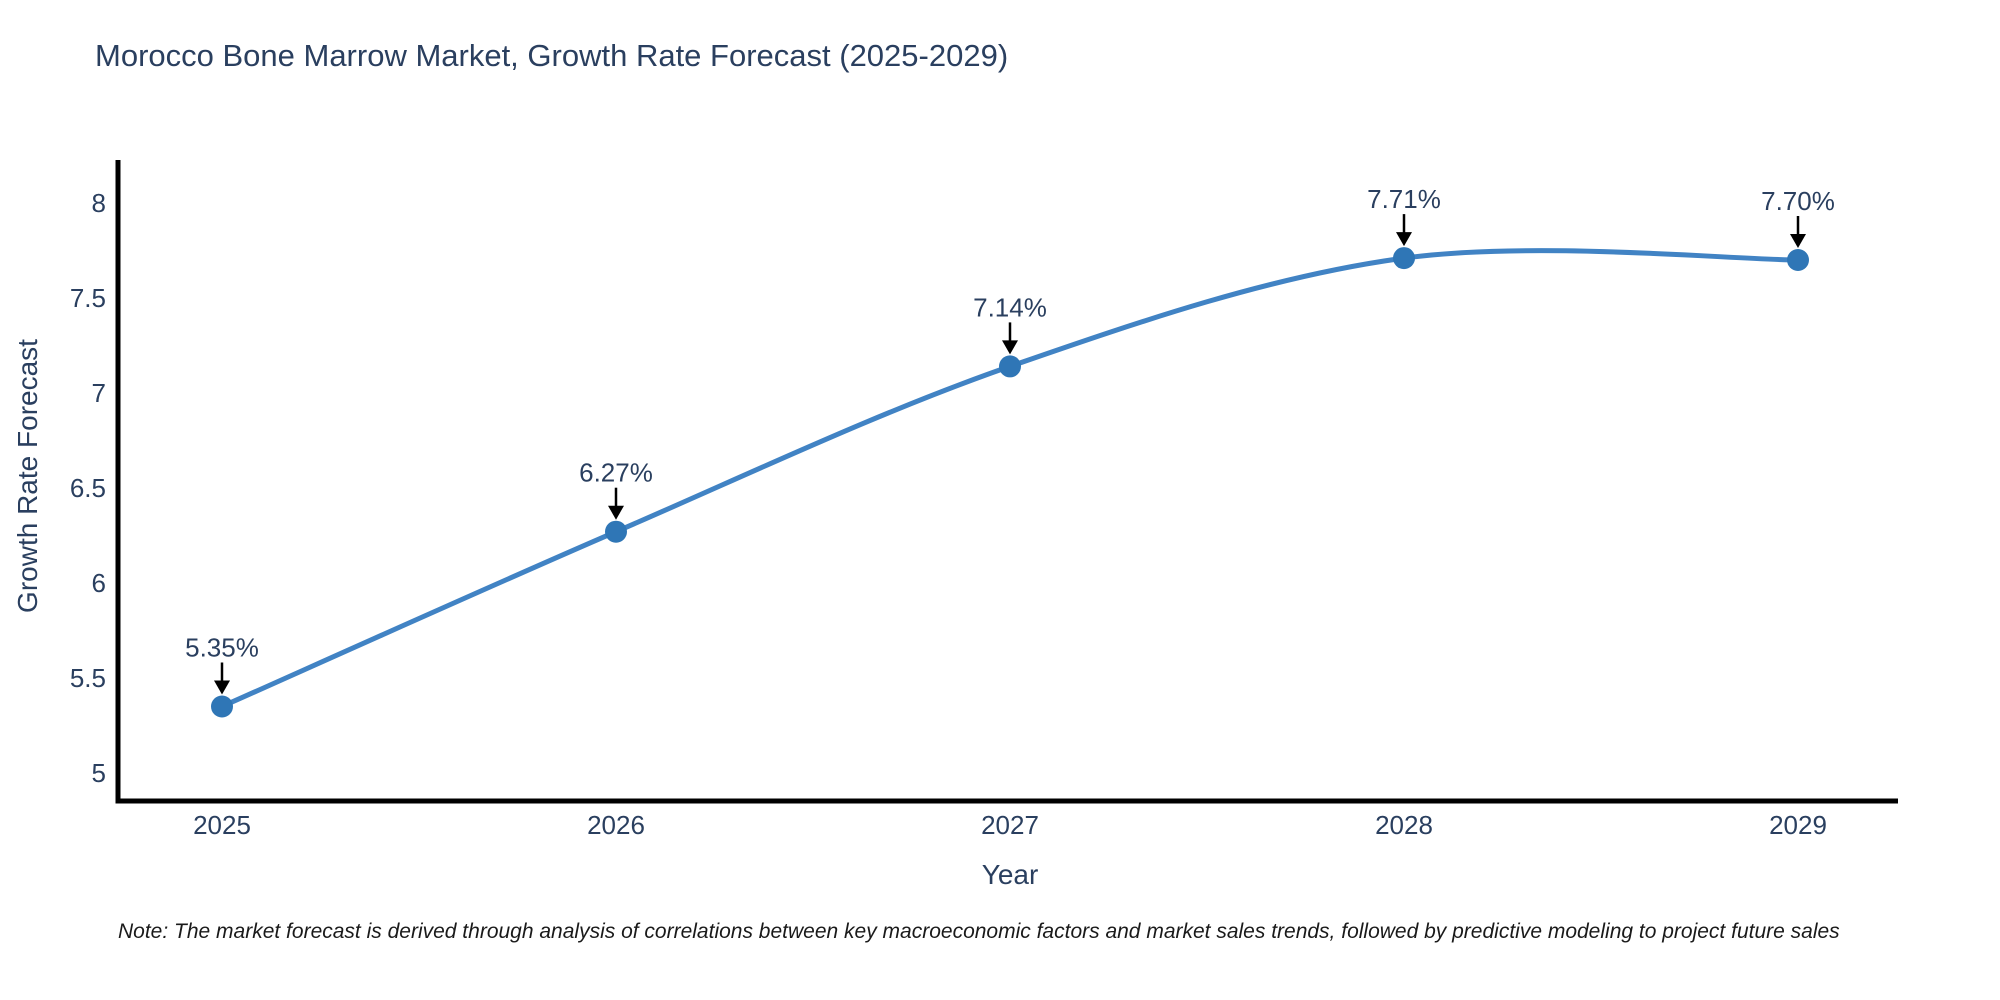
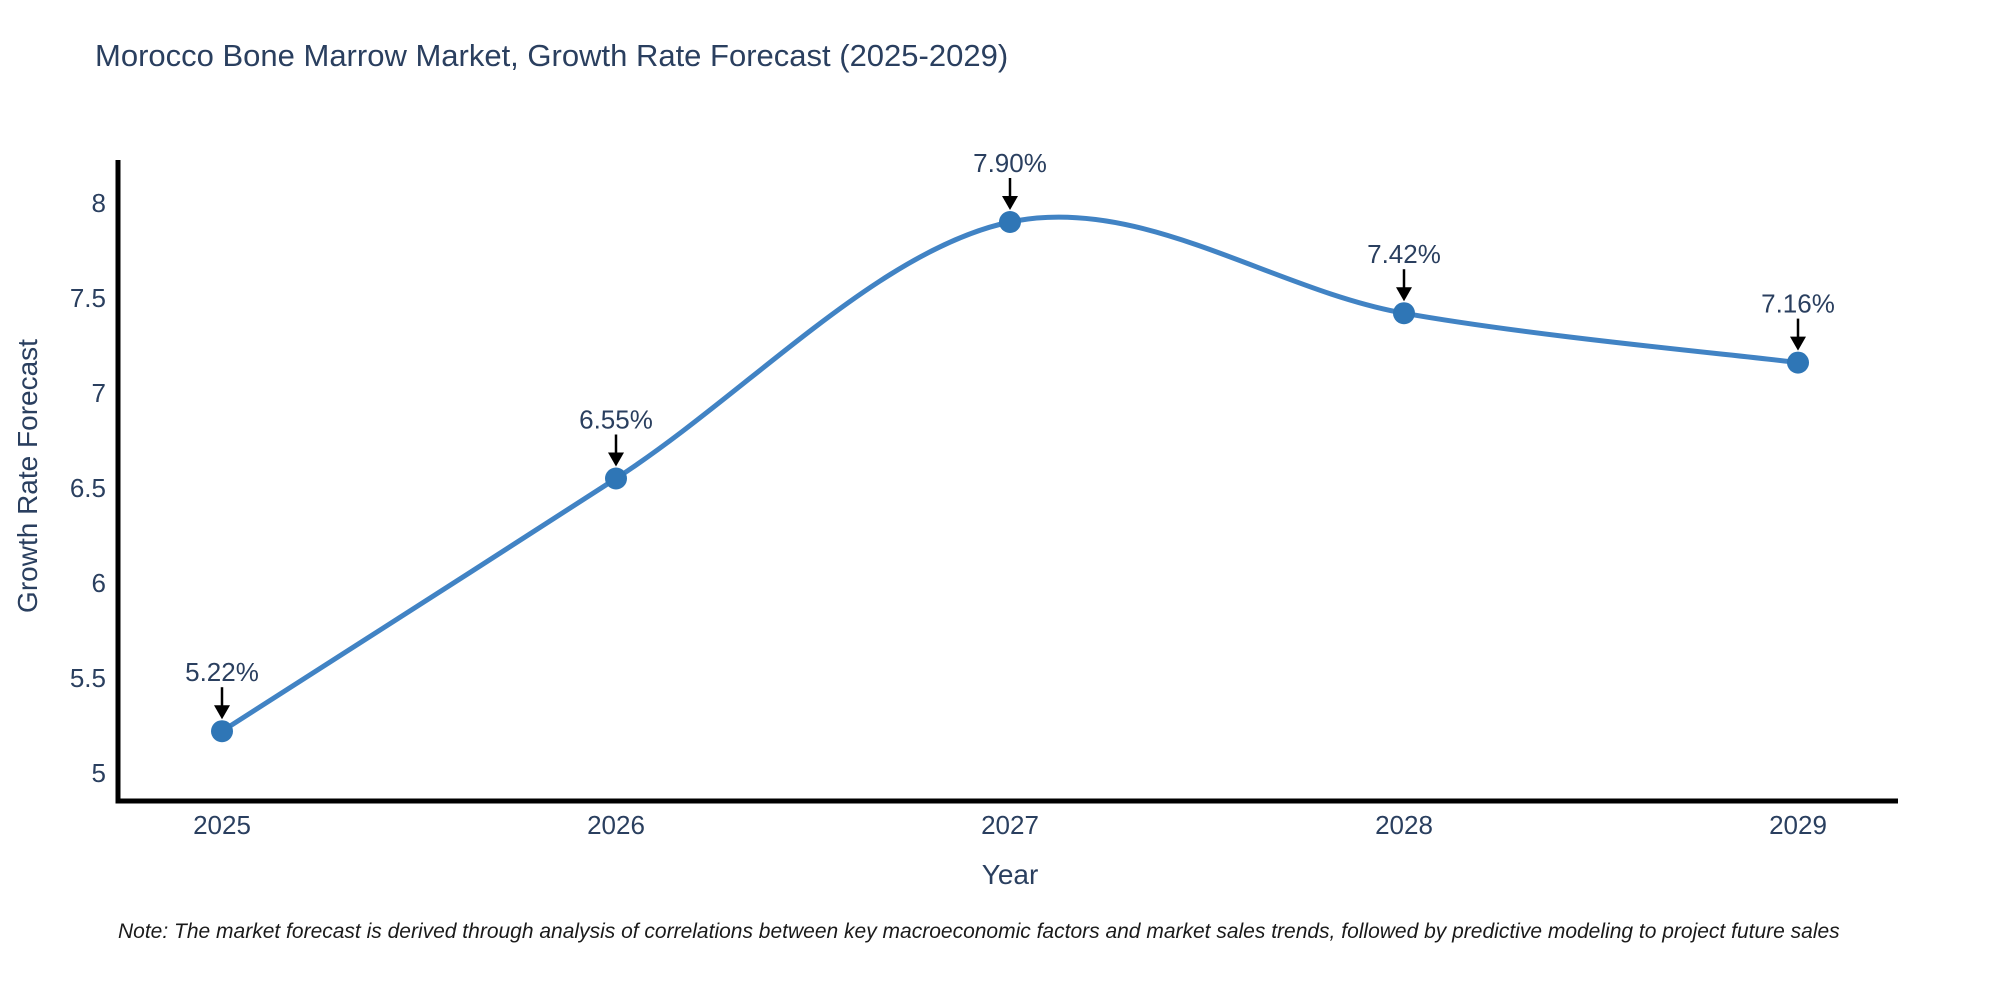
2025: 5.35% -> 5.22%
2026: 6.27% -> 6.55%
2027: 7.14% -> 7.90%
2028: 7.71% -> 7.42%
2029: 7.70% -> 7.16%
